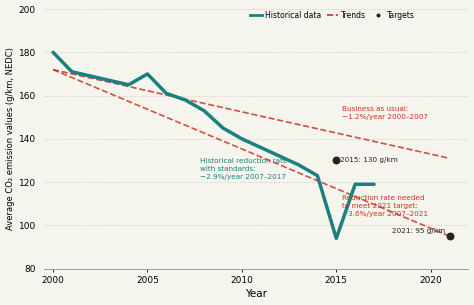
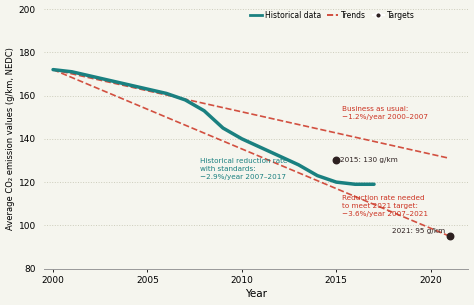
Historical data/2000: 180 -> 172
Historical data/2005: 170 -> 163
Historical data/2015: 94 -> 120
